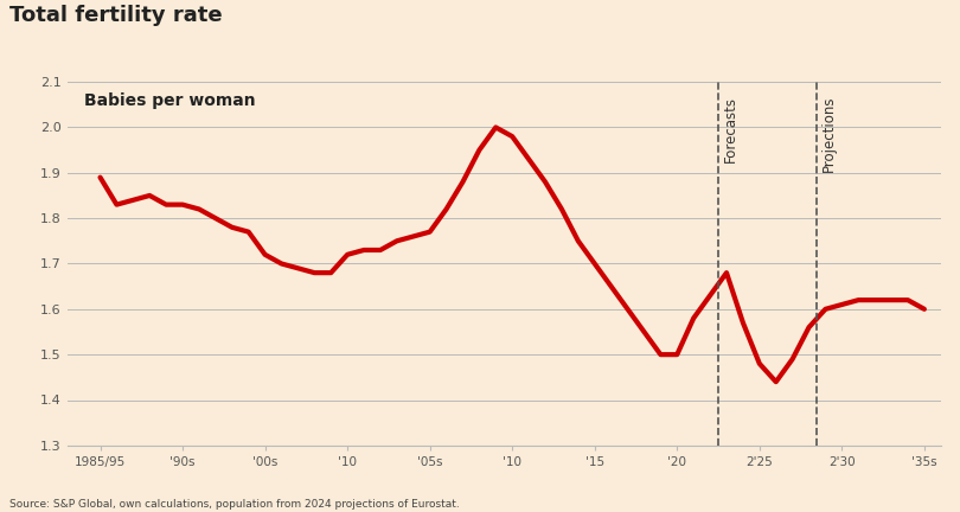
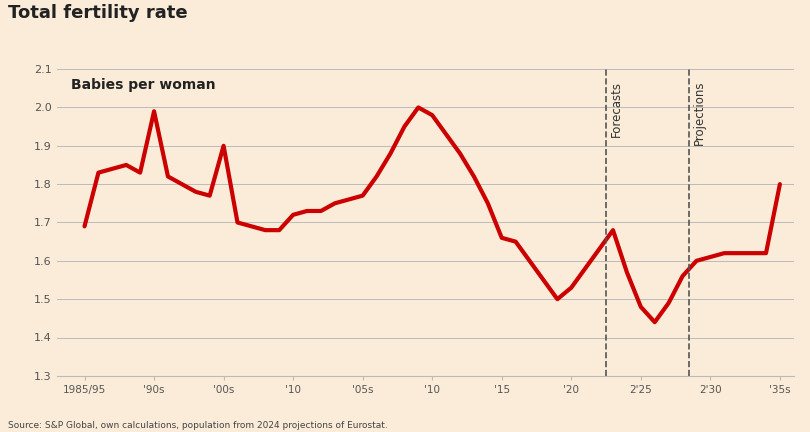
1985/95: 1.89 -> 1.69
'90s: 1.83 -> 1.99
'00s: 1.72 -> 1.90
'15: 1.70 -> 1.66
'20: 1.50 -> 1.53
'35s: 1.60 -> 1.80
